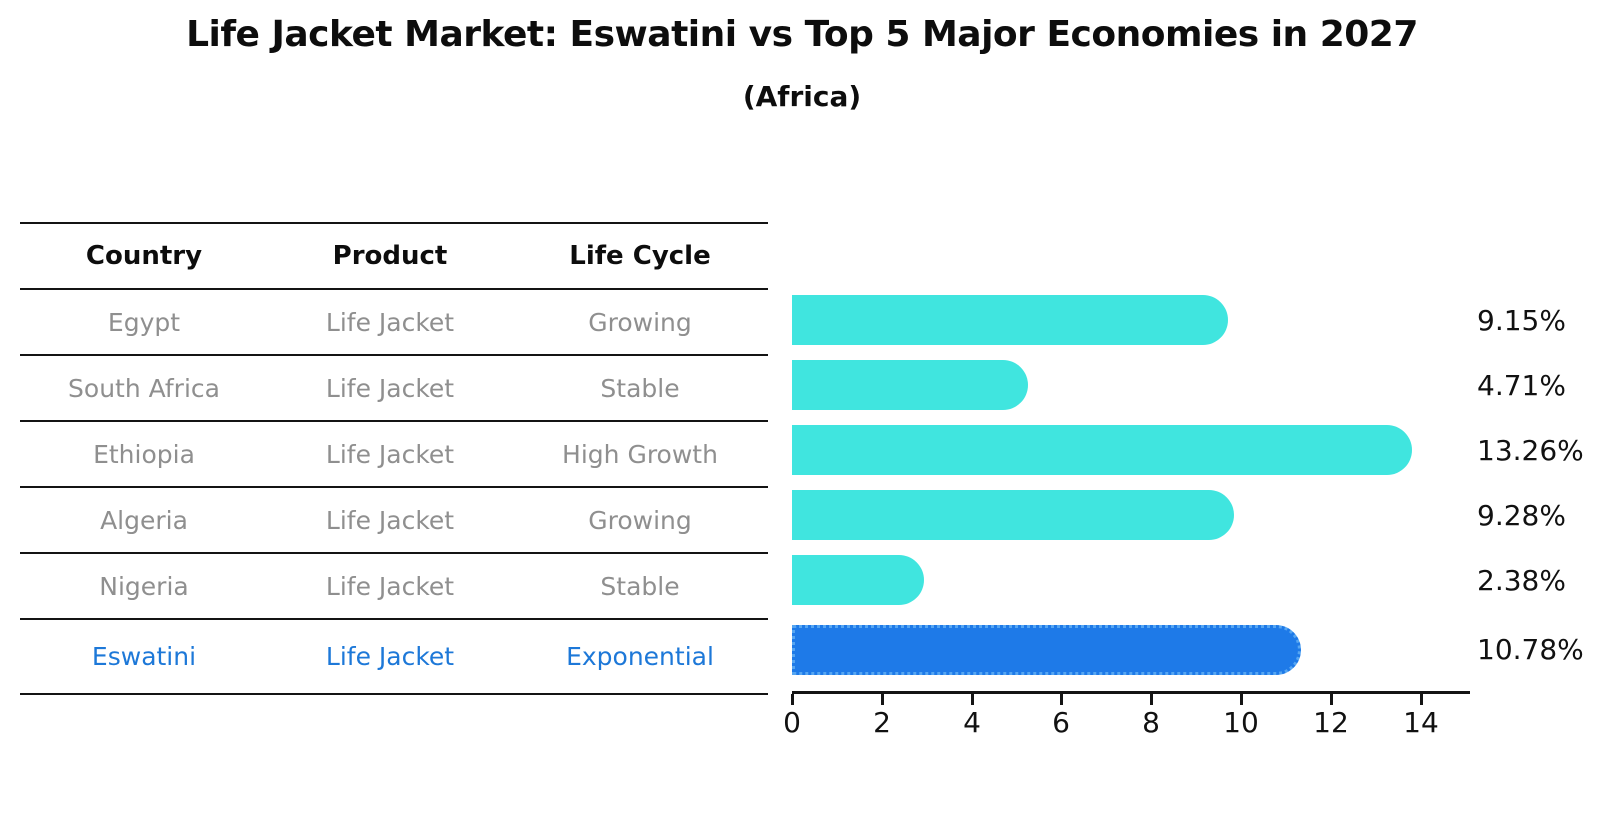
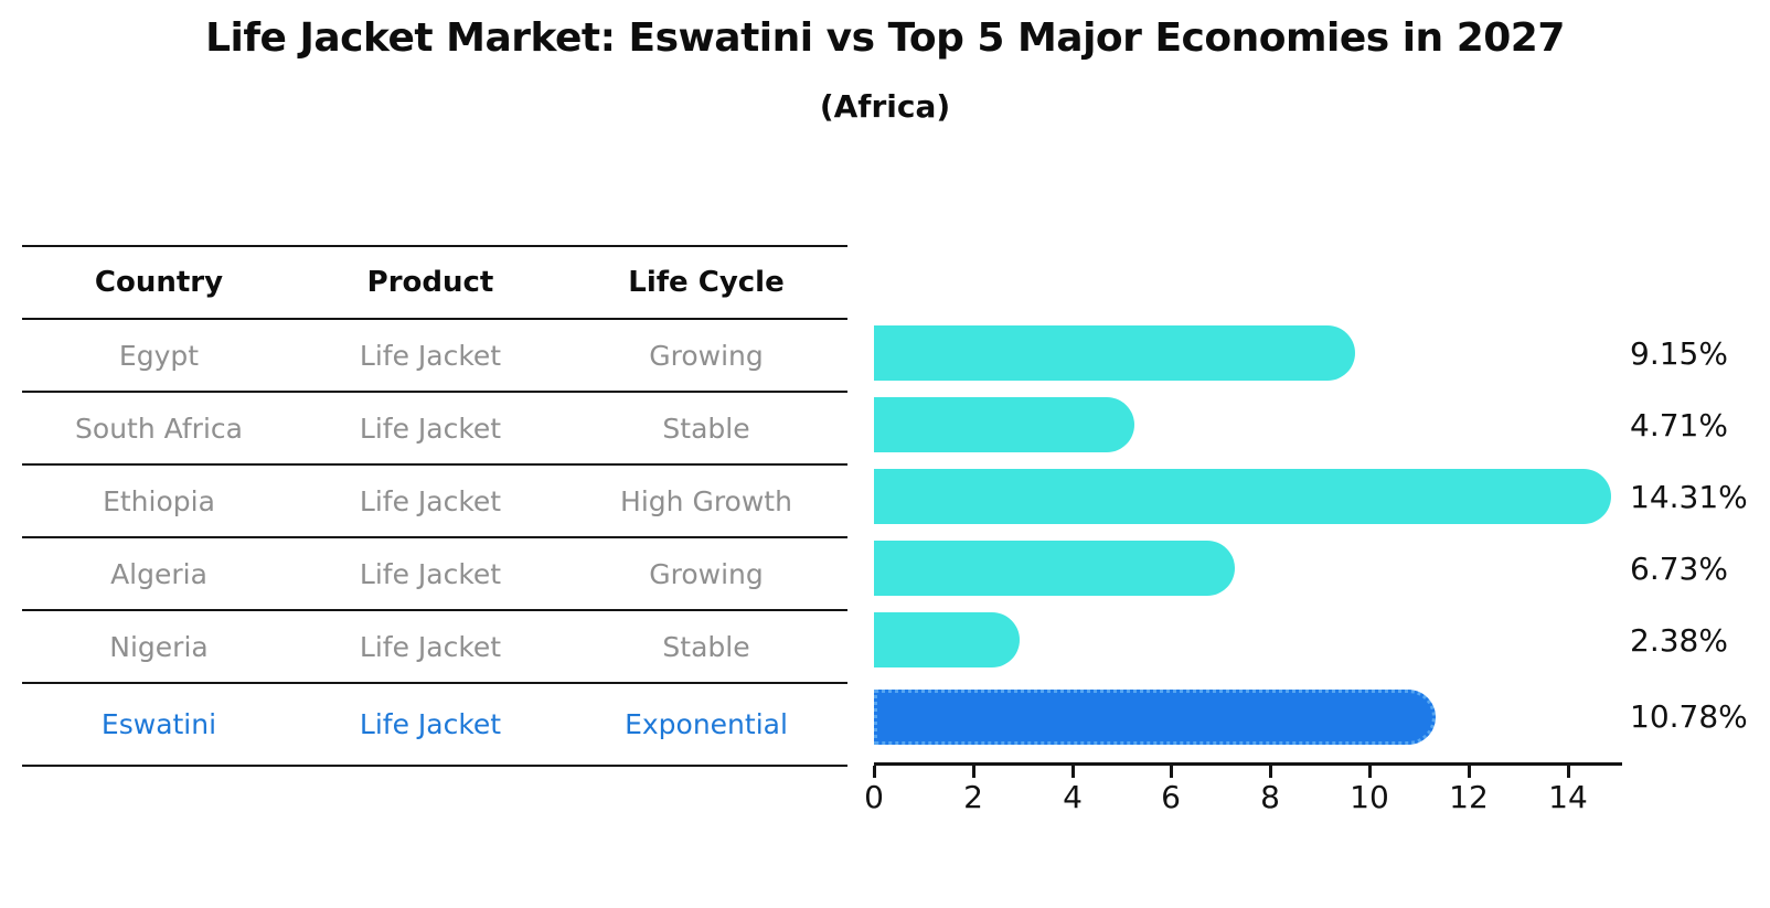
Ethiopia: 13.26% -> 14.31%
Algeria: 9.28% -> 6.73%
